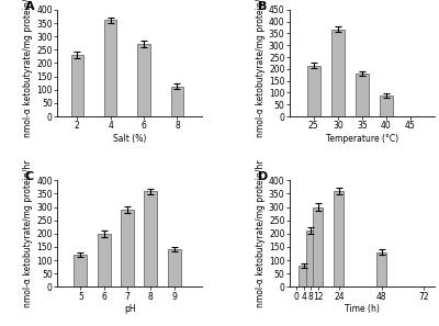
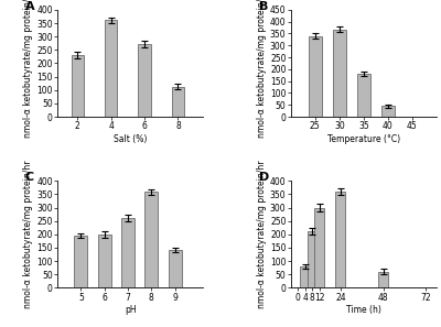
25: 215 -> 340
40: 88 -> 45
5: 120 -> 195
7: 290 -> 260
48: 130 -> 60
